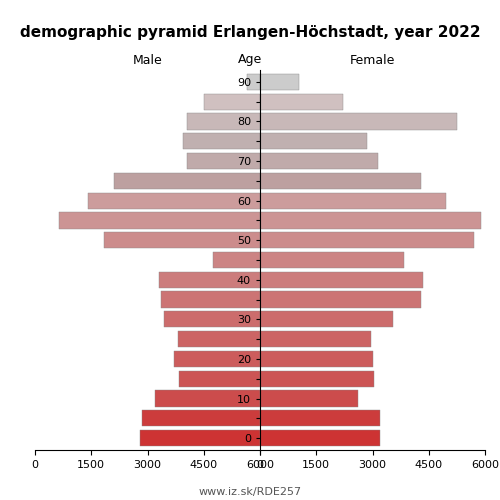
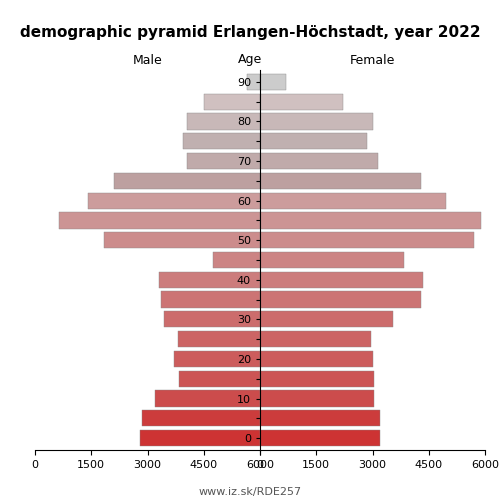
Female/90: 1050 -> 700
Female/80: 5250 -> 3000
Female/10: 2600 -> 3050
